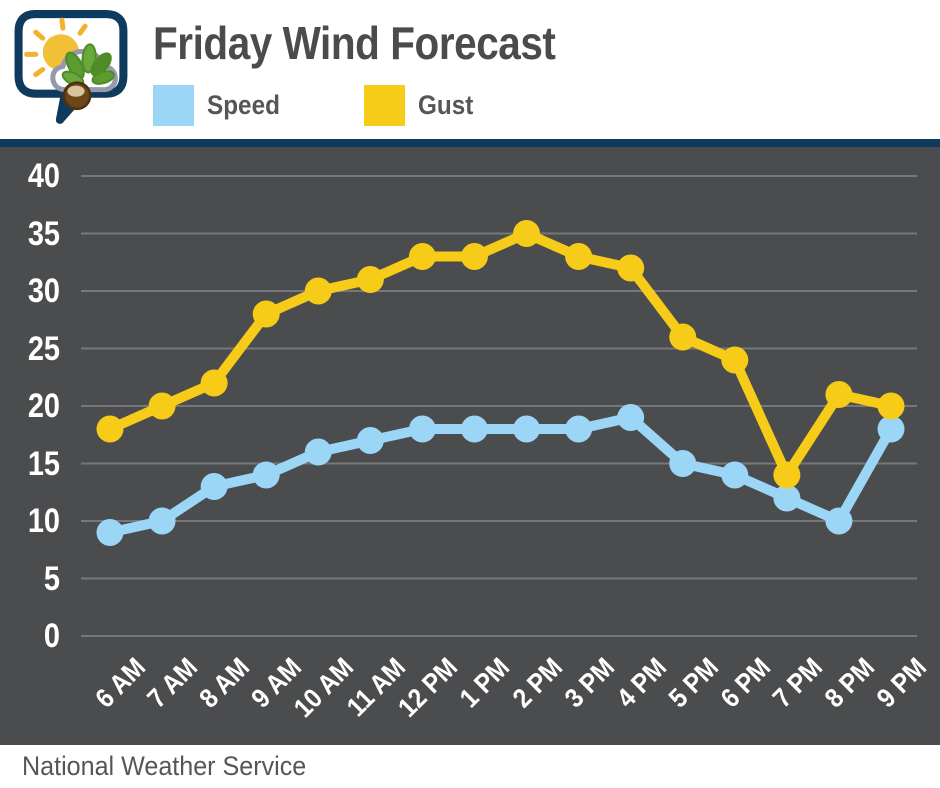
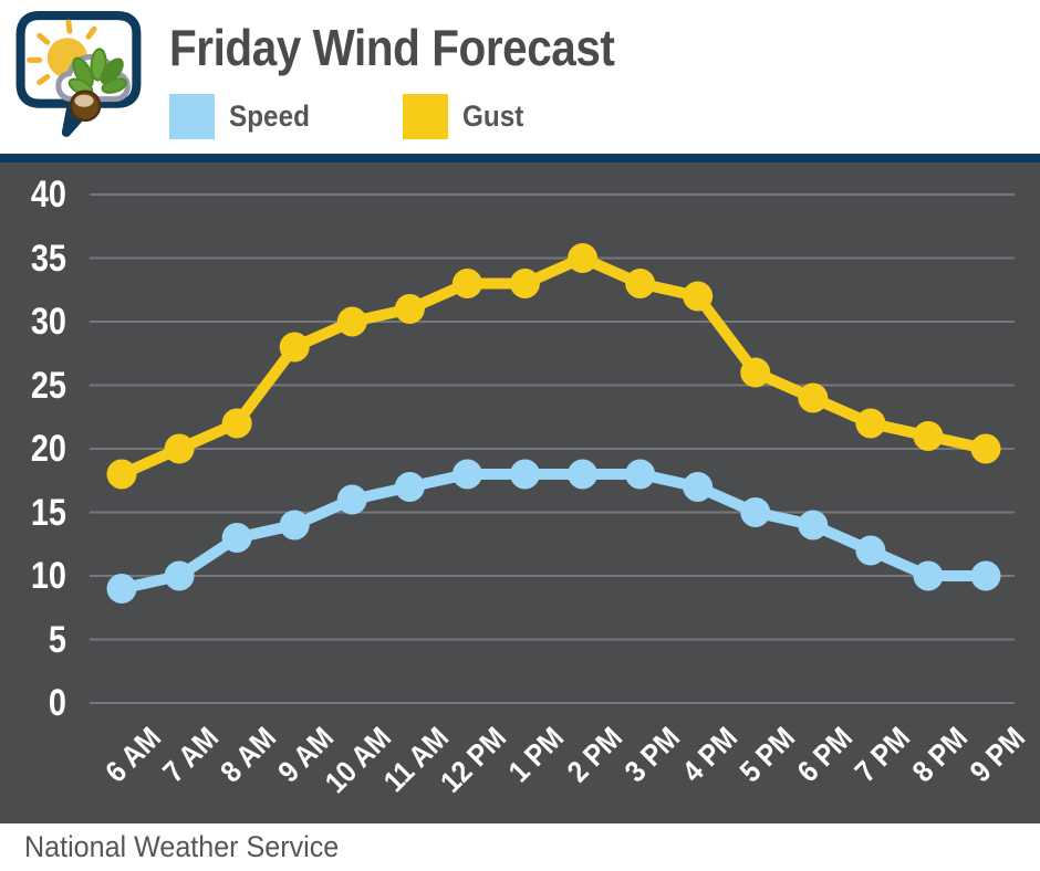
Speed/4 PM: 19 -> 17
Gust/7 PM: 14 -> 22
Speed/9 PM: 18 -> 10
